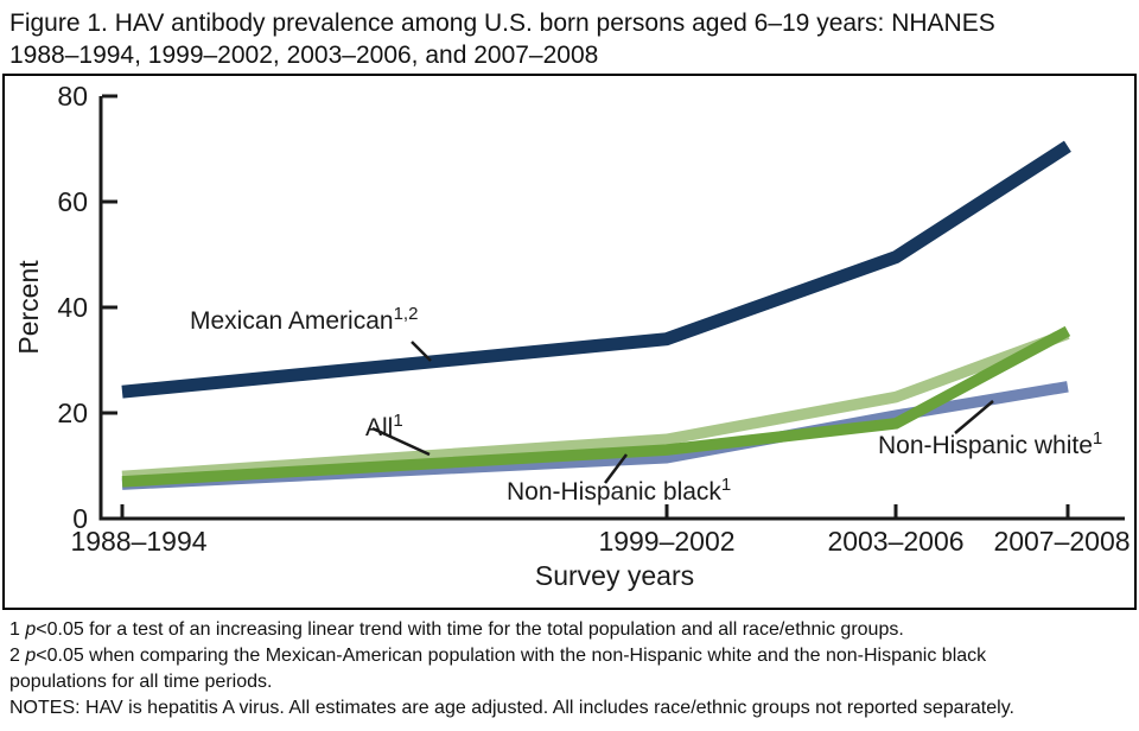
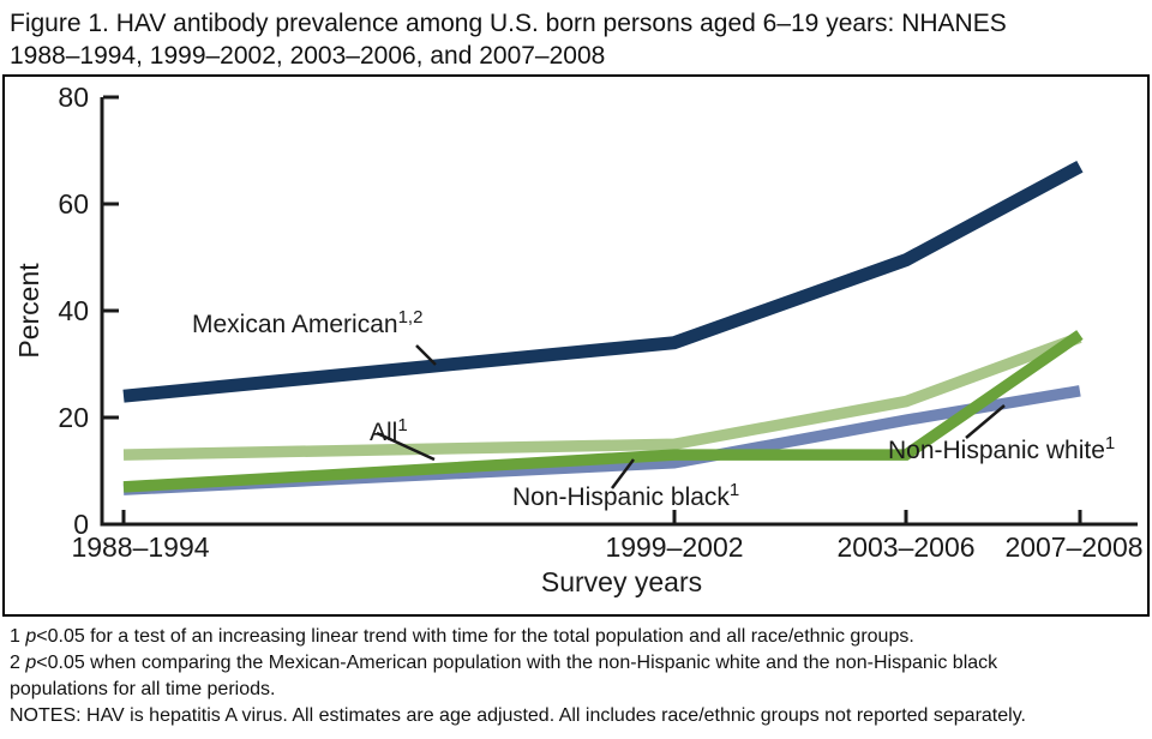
All/1988–1994: 8 -> 13
Non-Hispanic black/2003–2006: 18 -> 13
Mexican American/2007–2008: 70 -> 67
